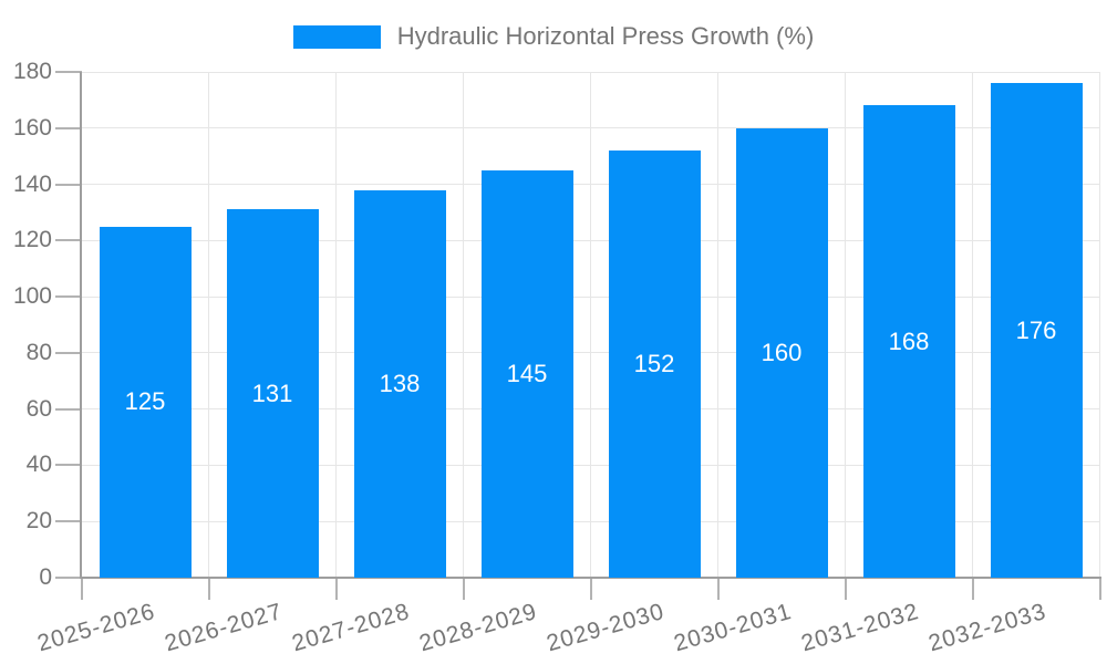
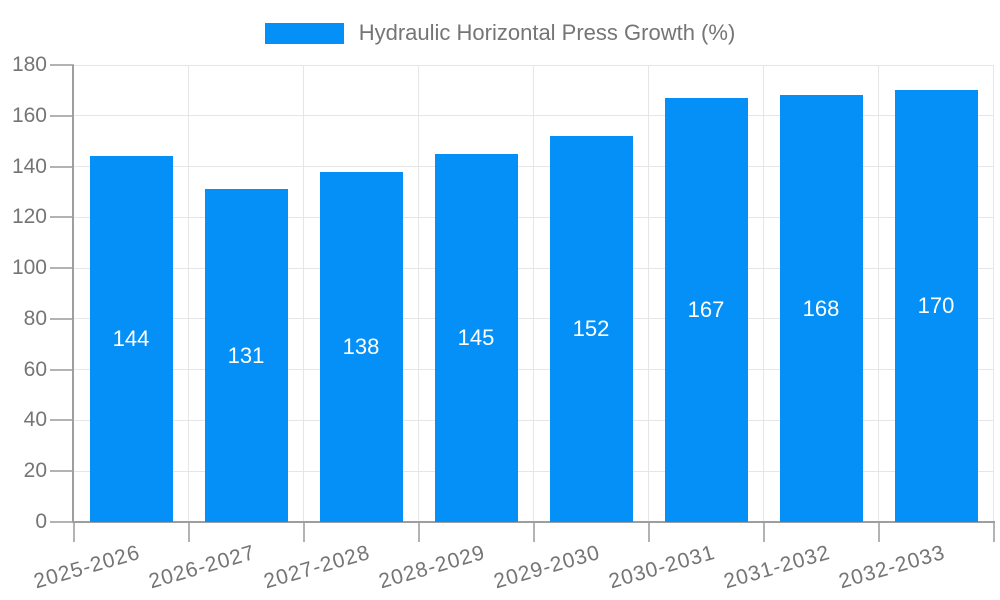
2025-2026: 125 -> 144
2030-2031: 160 -> 167
2032-2033: 176 -> 170
